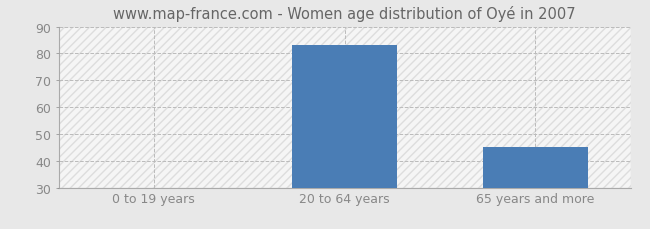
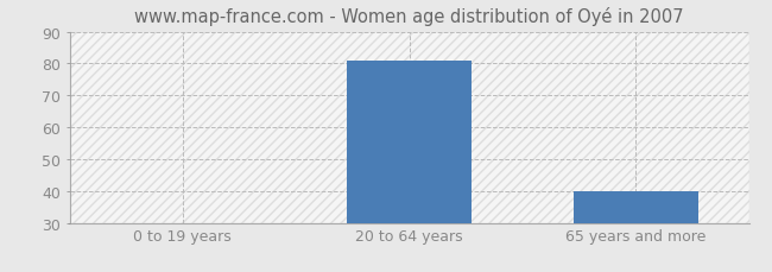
20 to 64 years: 83 -> 81
65 years and more: 45 -> 40
